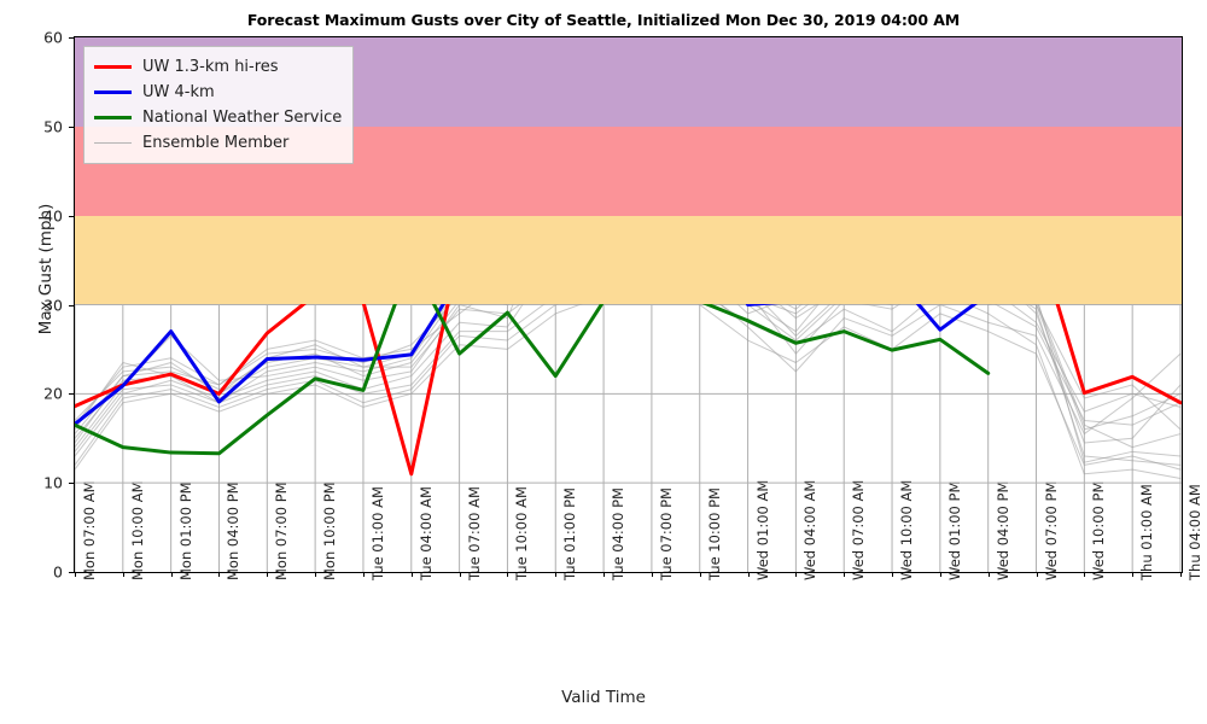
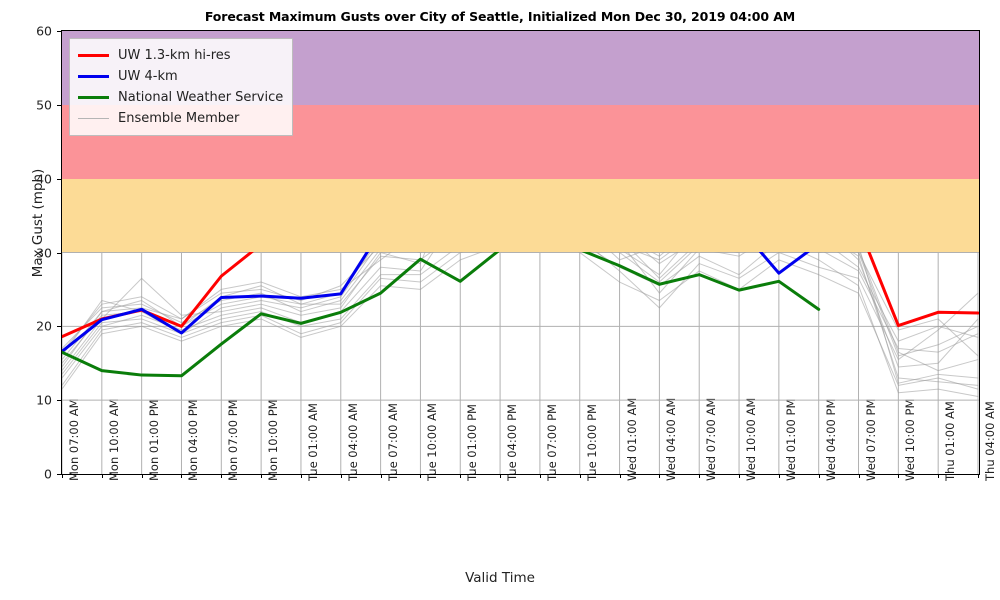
UW 4-km/Mon 01:00 PM: 27 -> 22
UW 1.3-km hi-res/Tue 04:00 AM: 11 -> 32
National Weather Service/Tue 04:00 AM: 35 -> 22
National Weather Service/Tue 01:00 PM: 22 -> 26
UW 1.3-km hi-res/Wed 01:00 AM: 54 -> 41
UW 4-km/Wed 01:00 AM: 30 -> 33
UW 1.3-km hi-res/Wed 07:00 PM: 38 -> 34
UW 1.3-km hi-res/Thu 04:00 AM: 19 -> 22
